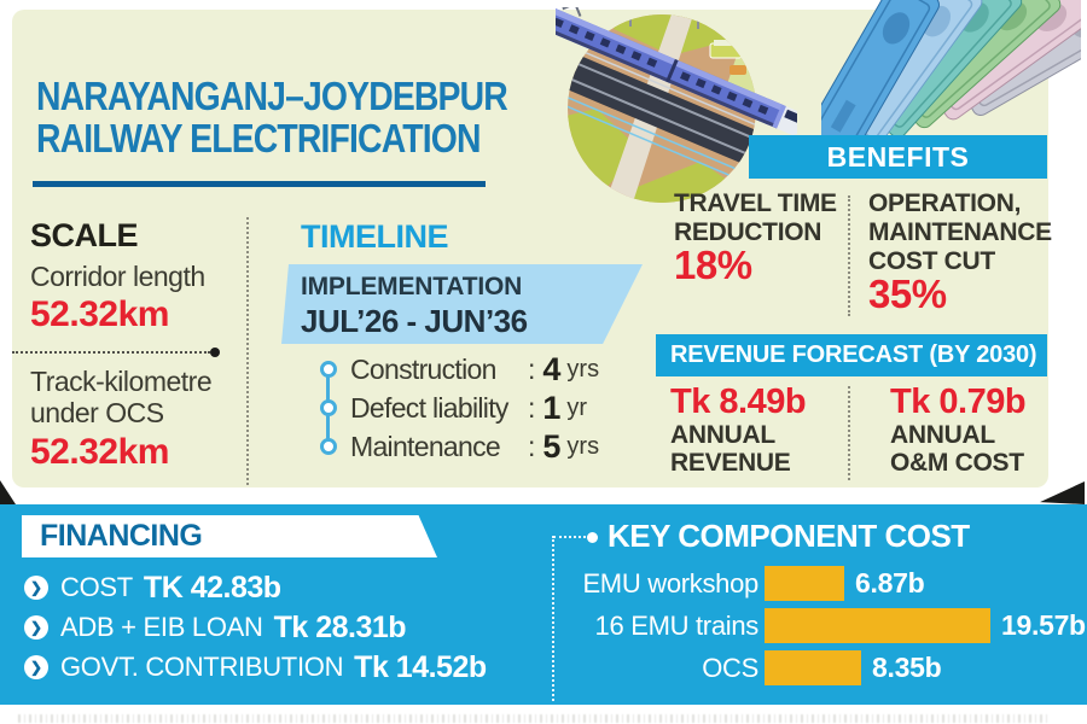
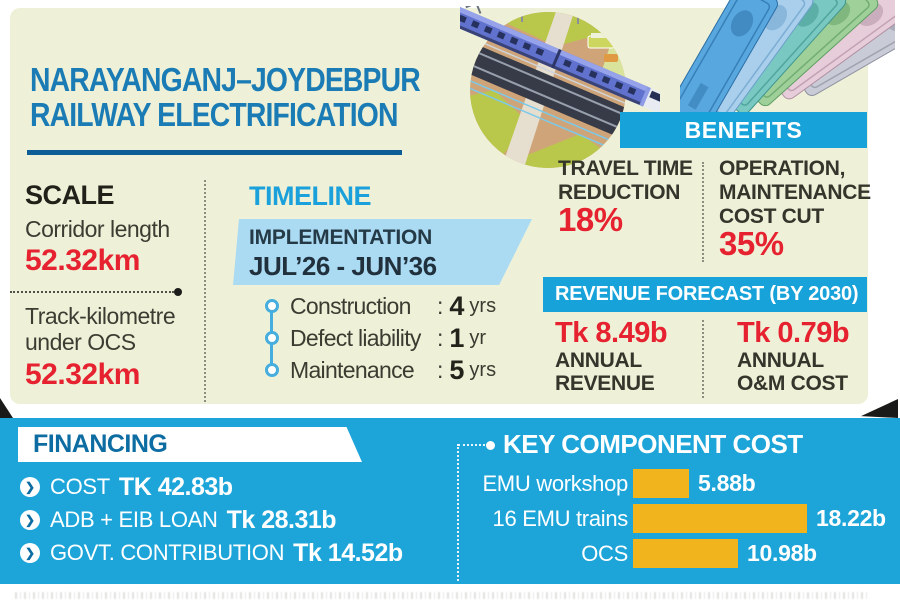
EMU workshop: 6.87b -> 5.88b
16 EMU trains: 19.57b -> 18.22b
OCS: 8.35b -> 10.98b
